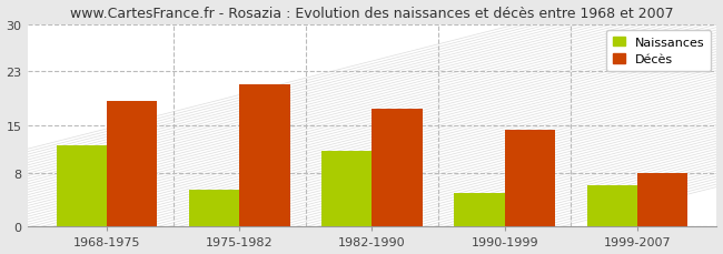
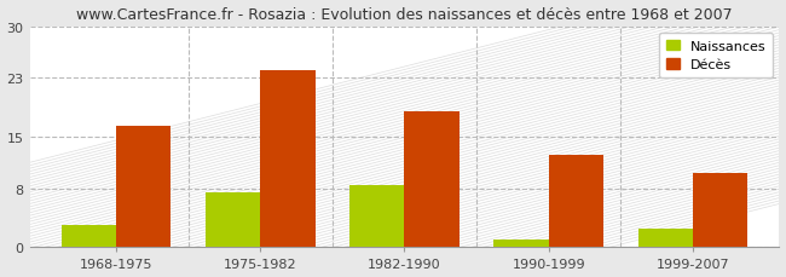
Naissances/1968-1975: 12.0 -> 3.0
Décès/1968-1975: 18.6 -> 16.5
Naissances/1975-1982: 5.4 -> 7.5
Décès/1975-1982: 21.0 -> 24.0
Naissances/1982-1990: 11.2 -> 8.5
Décès/1982-1990: 17.4 -> 18.5
Naissances/1990-1999: 5.0 -> 1.0
Décès/1990-1999: 14.4 -> 12.5
Naissances/1999-2007: 6.2 -> 2.5
Décès/1999-2007: 8.0 -> 10.0
